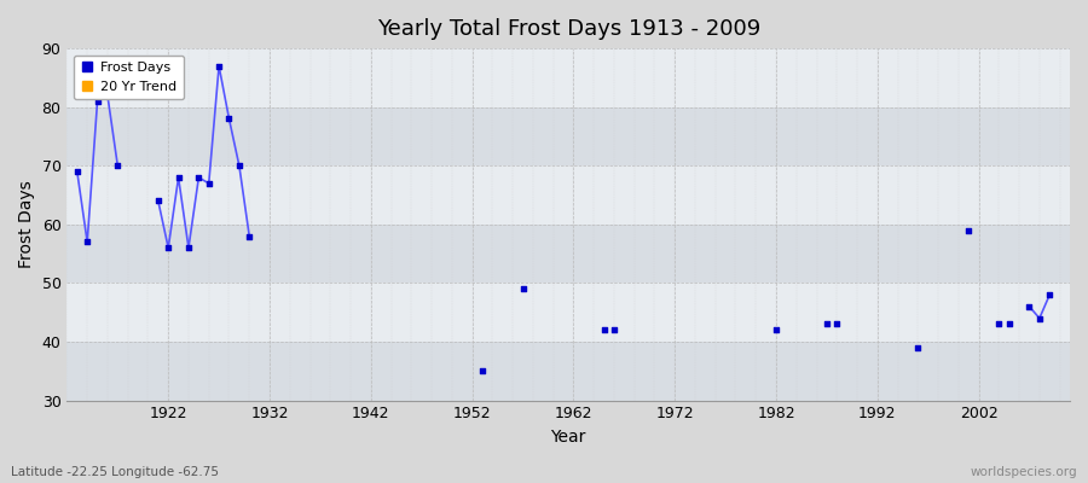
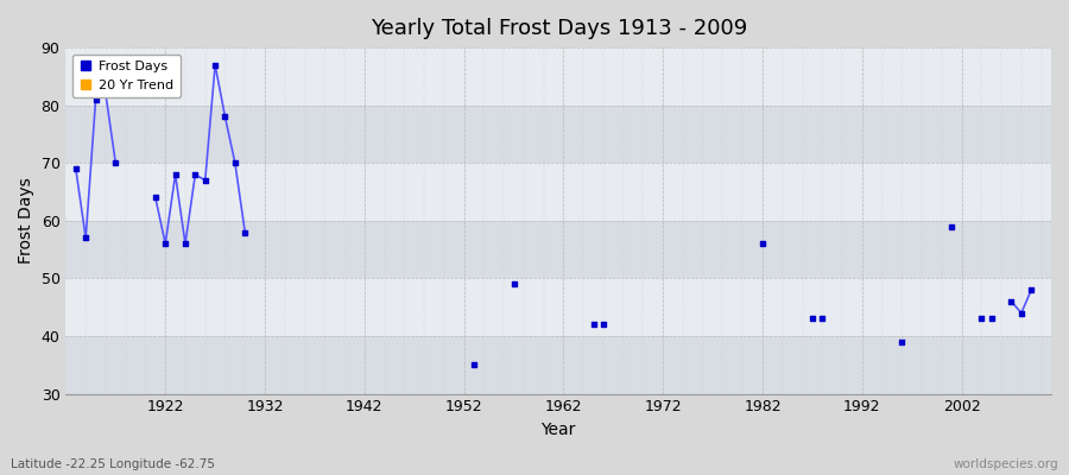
Frost Days/1982: 42 -> 56
